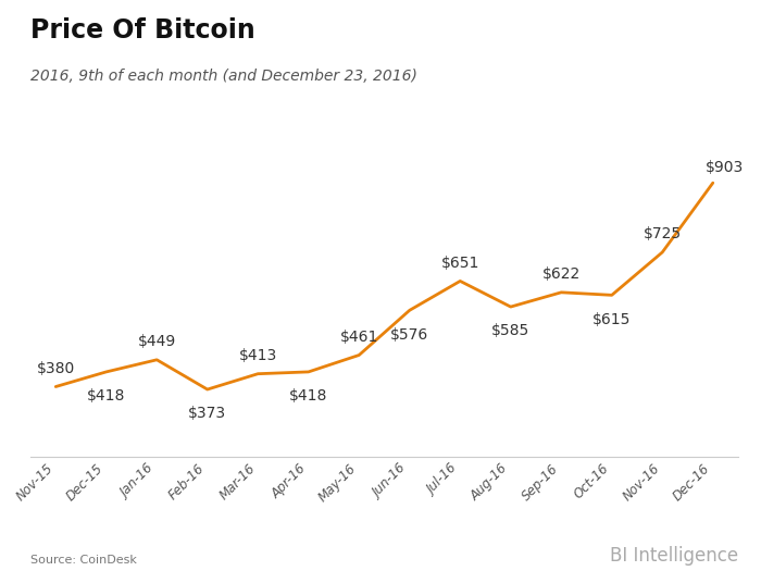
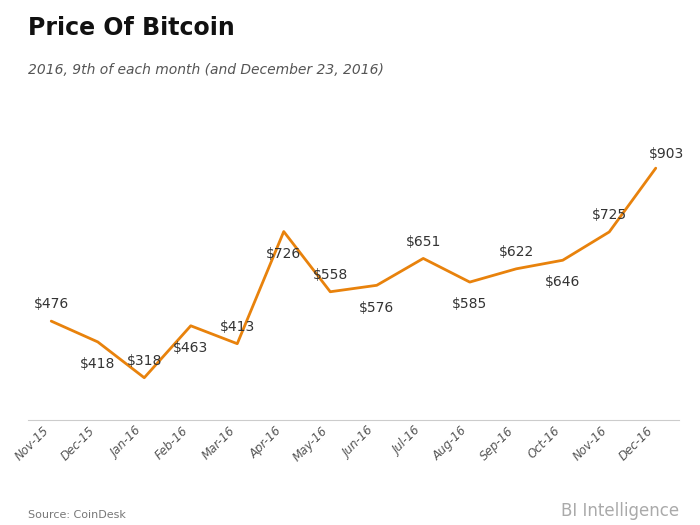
Nov-15: $380 -> $476
Jan-16: $449 -> $318
Feb-16: $373 -> $463
Apr-16: $418 -> $726
May-16: $461 -> $558
Oct-16: $615 -> $646
